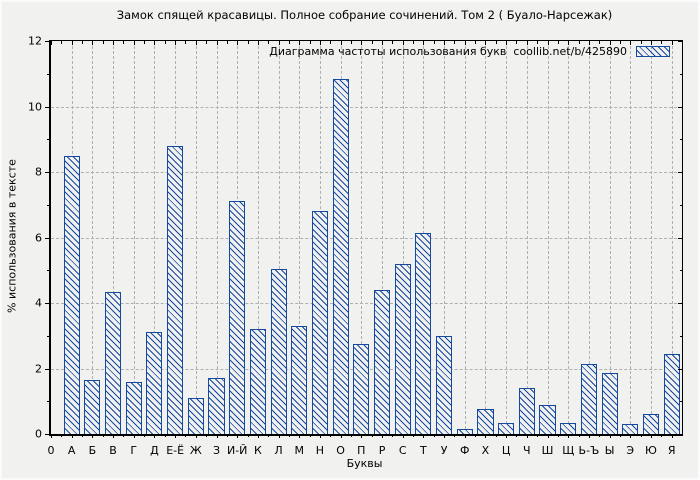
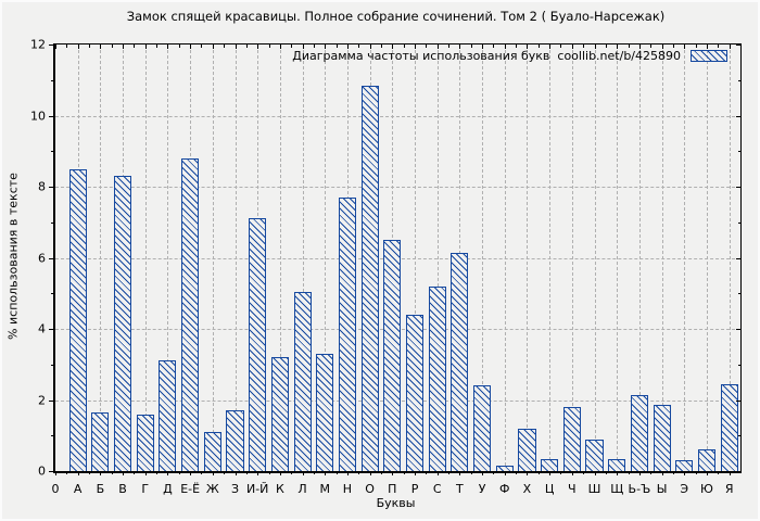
В: 4.3 -> 8.3
Н: 6.8 -> 7.7
П: 2.8 -> 6.5
У: 3.0 -> 2.4
Х: 0.8 -> 1.2
Ч: 1.4 -> 1.8
